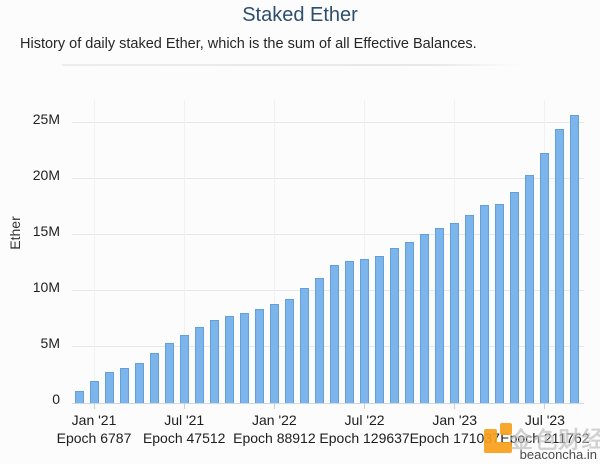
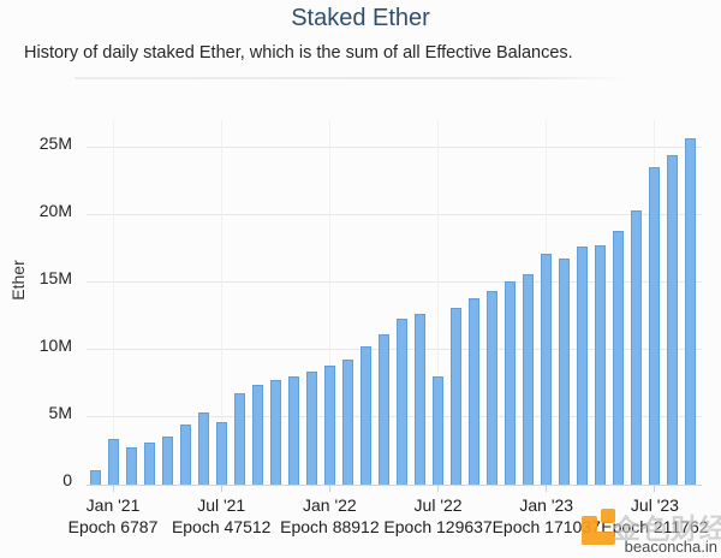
Jan '21: 2.0M -> 3.4M
Jul '21: 6.1M -> 4.6M
Jul '22: 12.9M -> 8.0M
Jan '23: 16.1M -> 17.1M
Jul '23: 22.3M -> 23.6M
